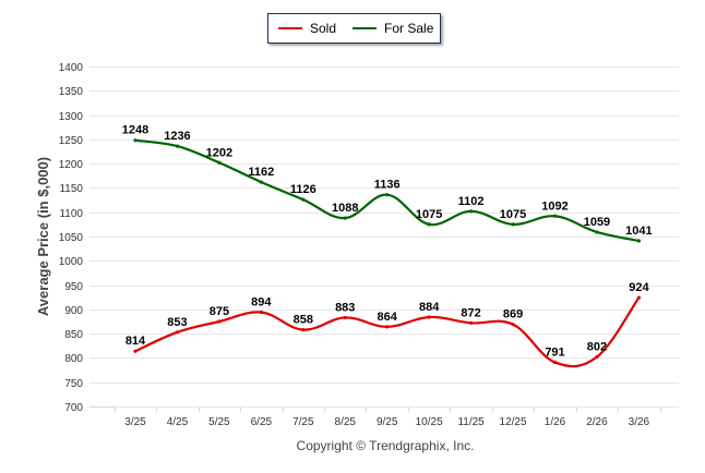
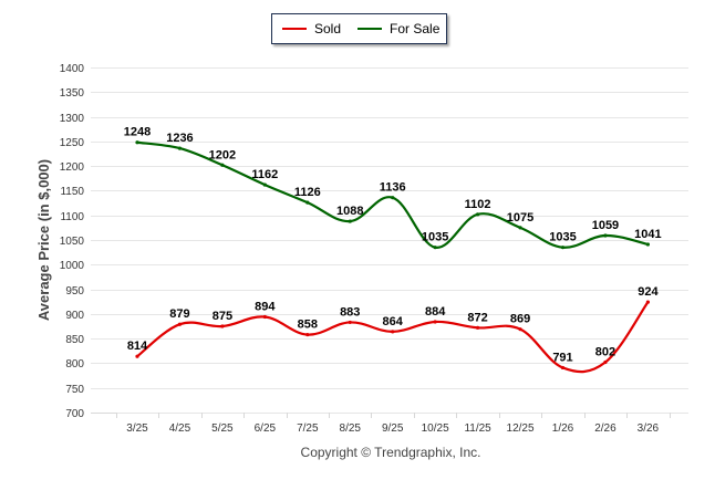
Sold/4/25: 853 -> 879
For Sale/10/25: 1075 -> 1035
For Sale/1/26: 1092 -> 1035
